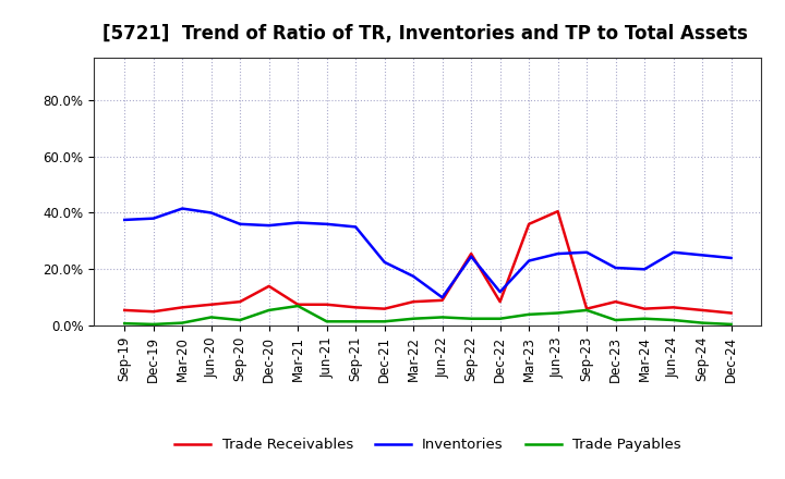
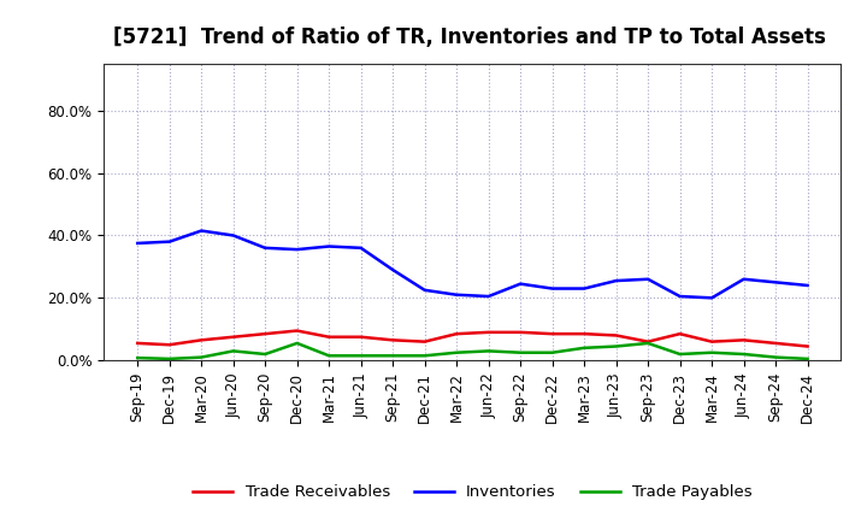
Trade Receivables/Dec-20: 14.0% -> 9.5%
Trade Payables/Mar-21: 7.0% -> 1.5%
Inventories/Sep-21: 35.0% -> 29.0%
Inventories/Mar-22: 17.5% -> 21.0%
Inventories/Jun-22: 10.0% -> 20.5%
Trade Receivables/Sep-22: 25.5% -> 9.0%
Inventories/Dec-22: 12.0% -> 23.0%
Trade Receivables/Mar-23: 36.0% -> 8.5%
Trade Receivables/Jun-23: 40.5% -> 8.0%
